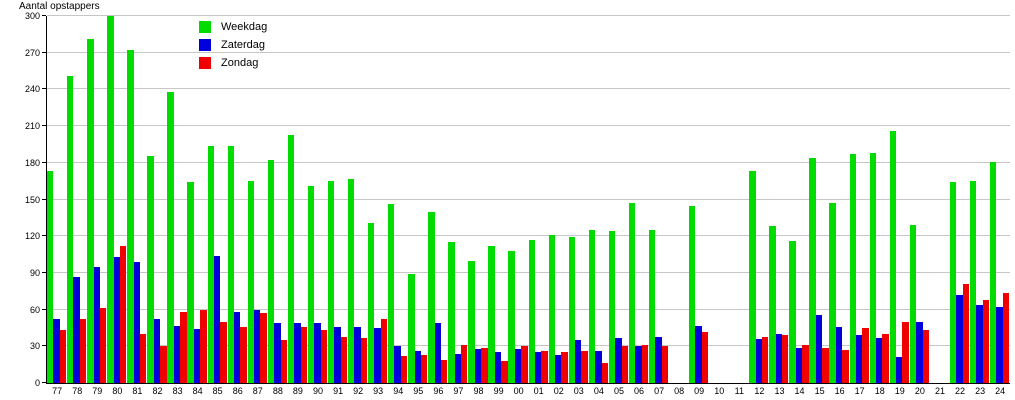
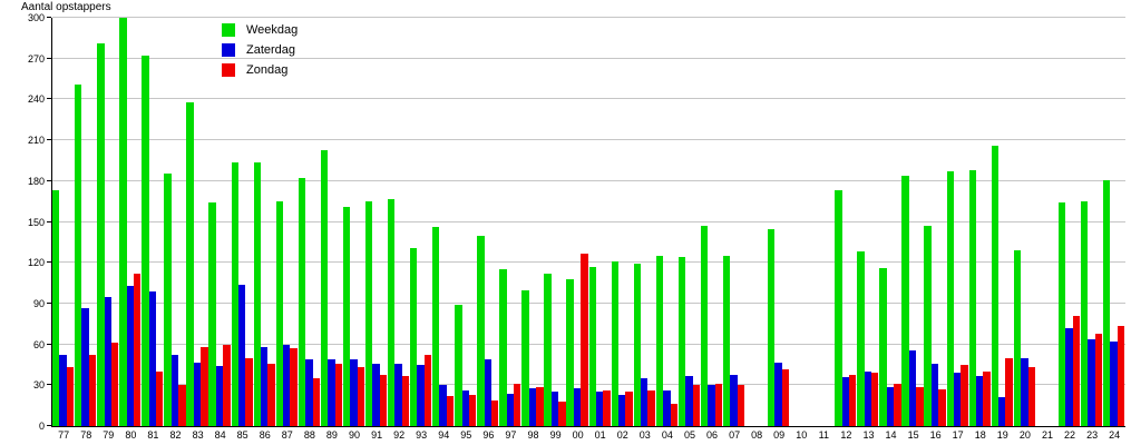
Zondag/00: 30 -> 127
